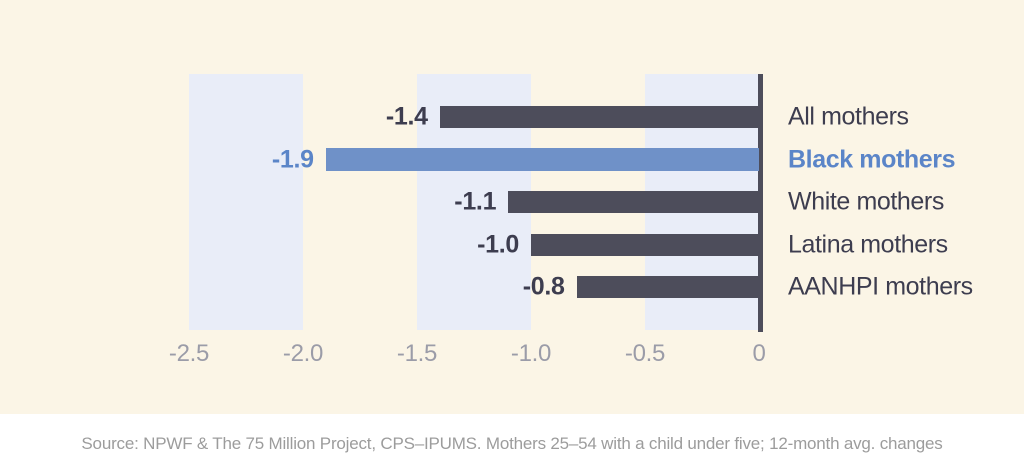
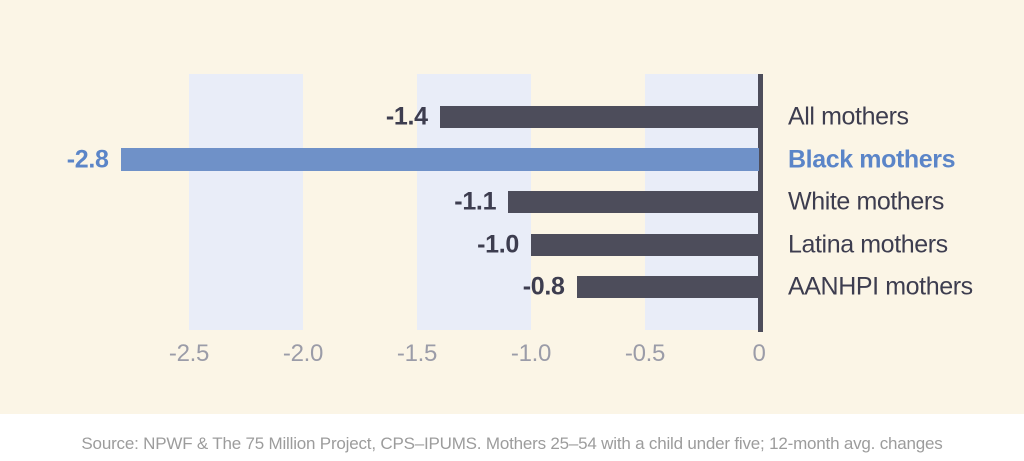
Black mothers: -1.9 -> -2.8
